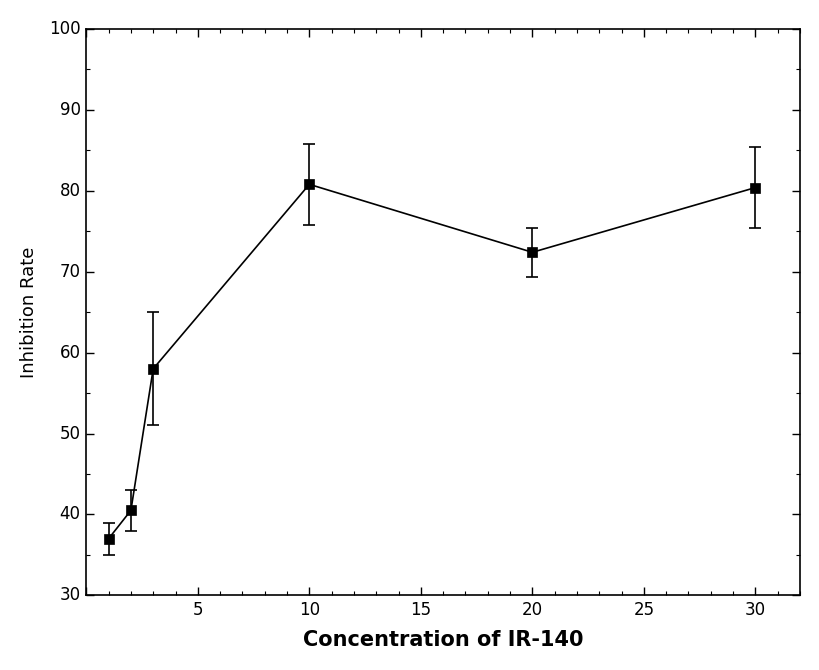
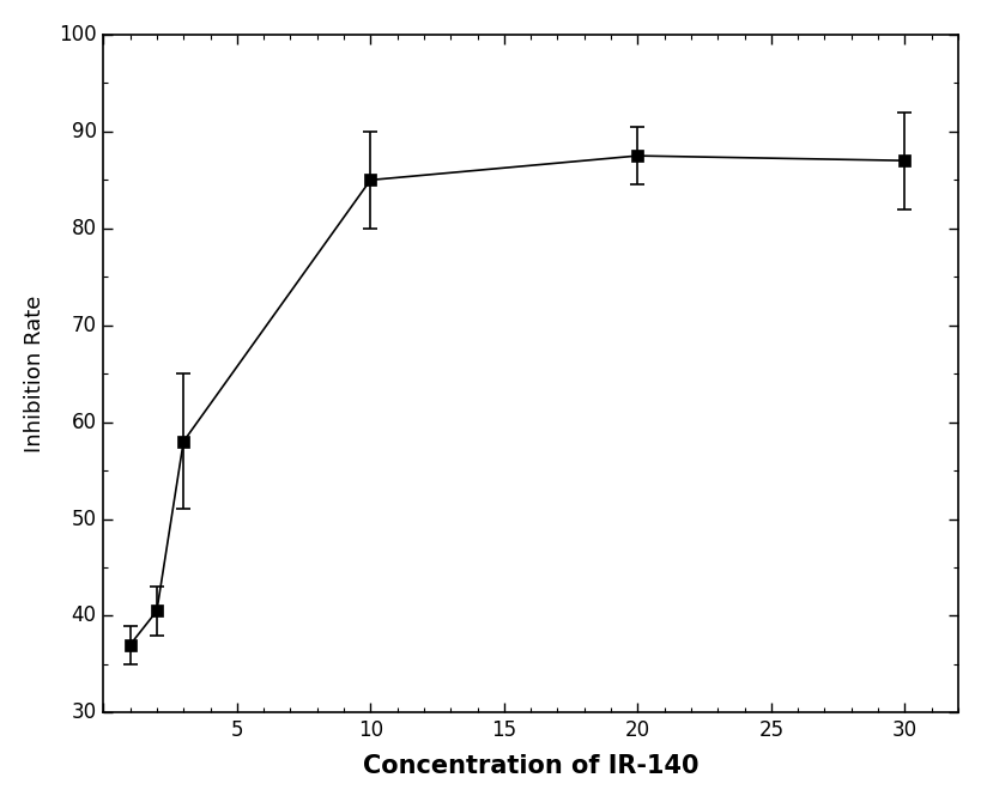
10: 80.8 -> 85.0
20: 72.4 -> 87.5
30: 80.4 -> 87.0
